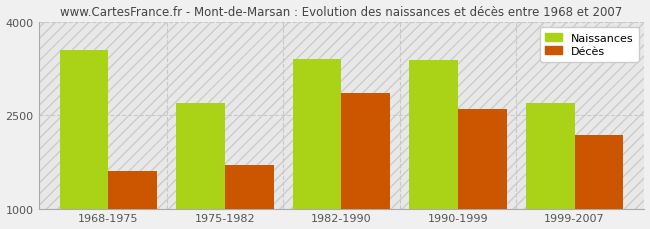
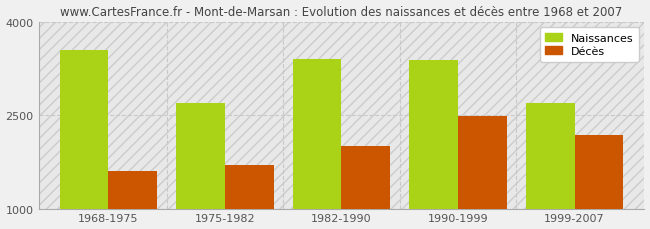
Décès/1982-1990: 2860 -> 2000
Décès/1990-1999: 2600 -> 2480
